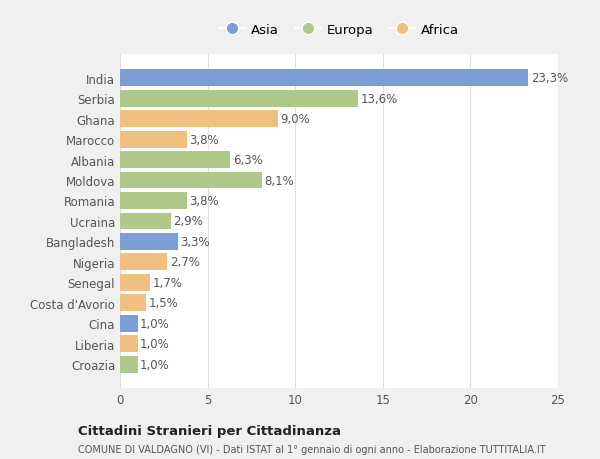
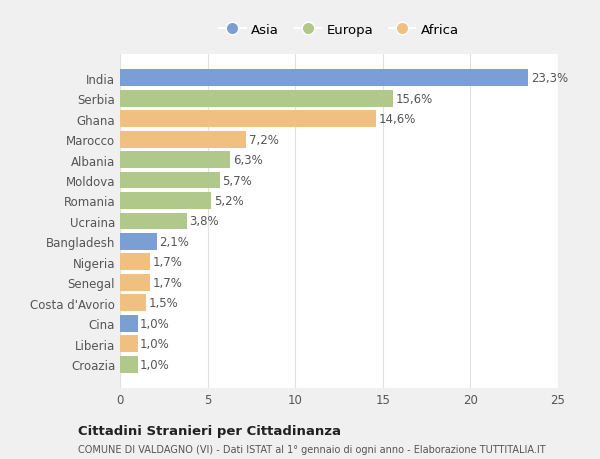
Serbia: 13,6% -> 15,6%
Ghana: 9,0% -> 14,6%
Marocco: 3,8% -> 7,2%
Moldova: 8,1% -> 5,7%
Romania: 3,8% -> 5,2%
Ucraina: 2,9% -> 3,8%
Bangladesh: 3,3% -> 2,1%
Nigeria: 2,7% -> 1,7%
